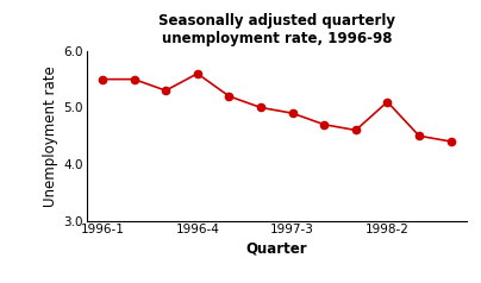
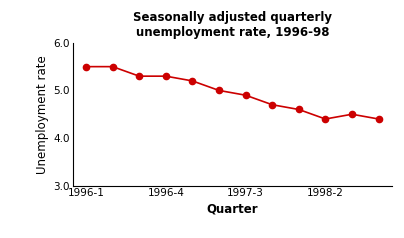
1996-4: 5.6 -> 5.3
1998-2: 5.1 -> 4.4
